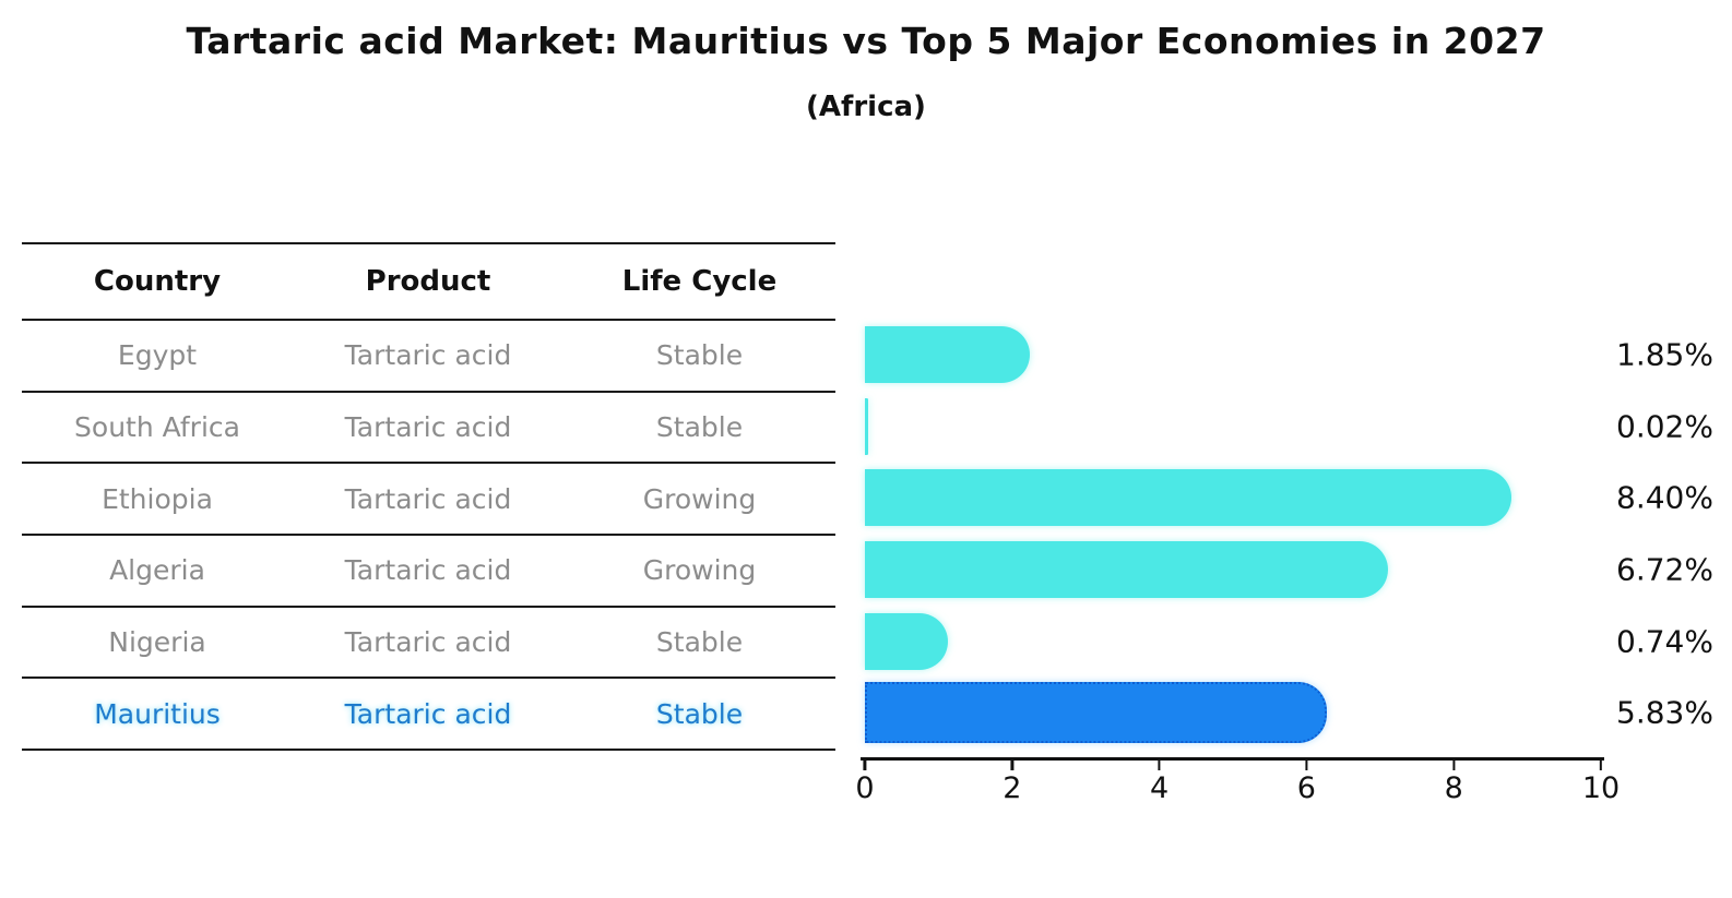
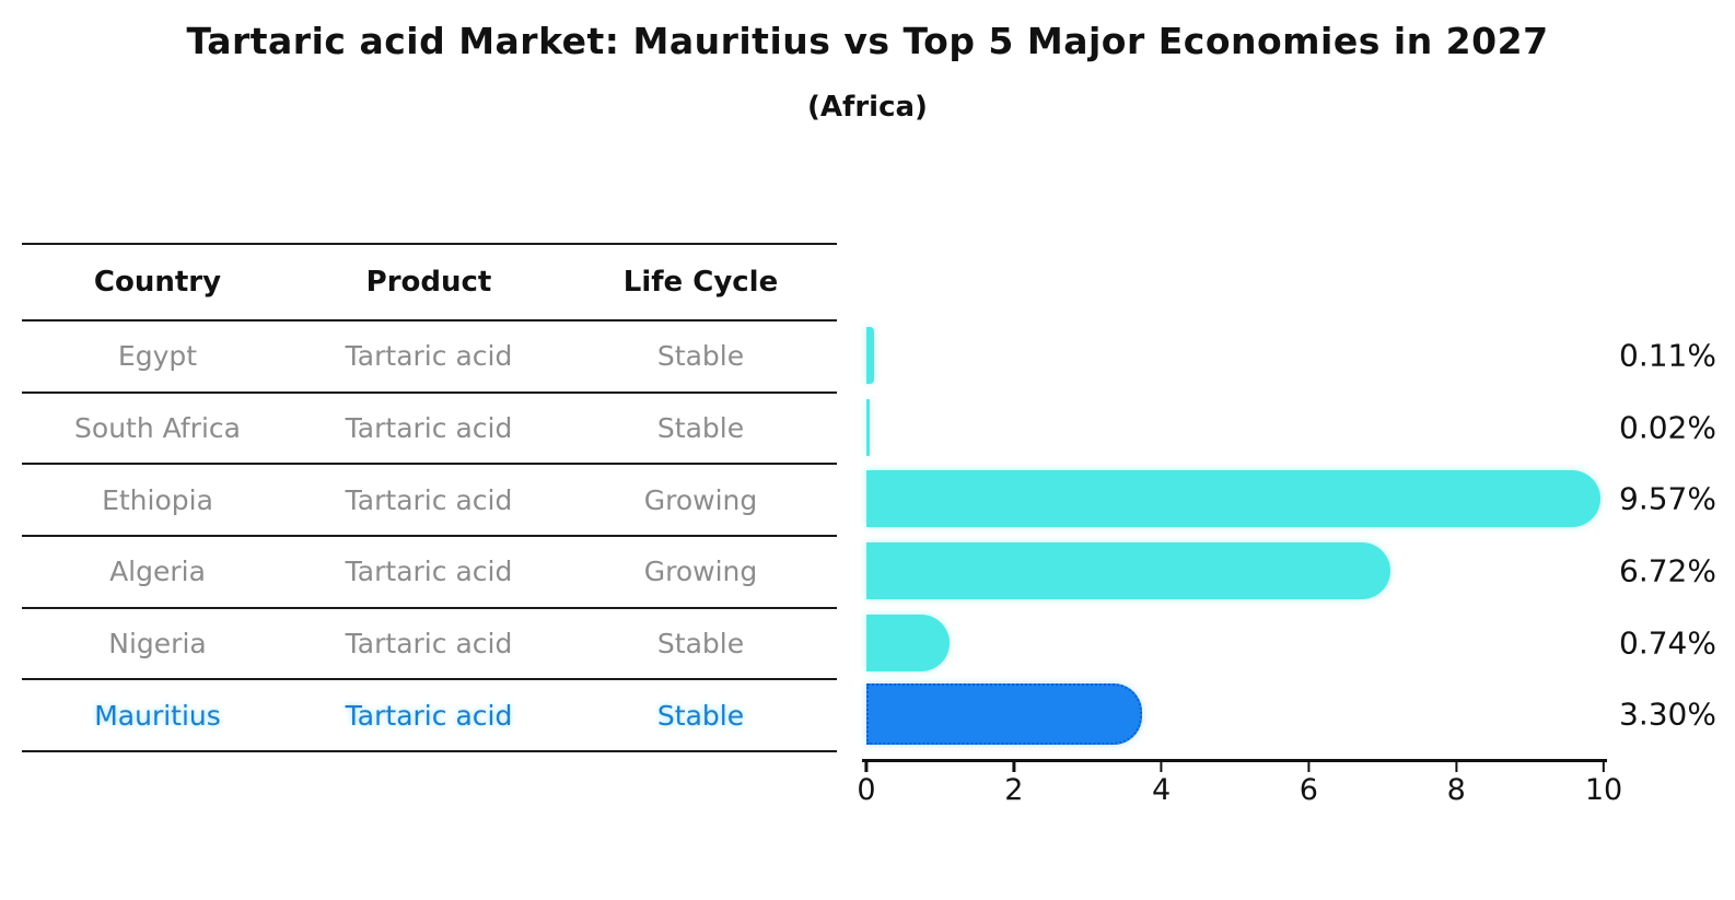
Egypt: 1.85% -> 0.11%
Ethiopia: 8.40% -> 9.57%
Mauritius: 5.83% -> 3.30%
